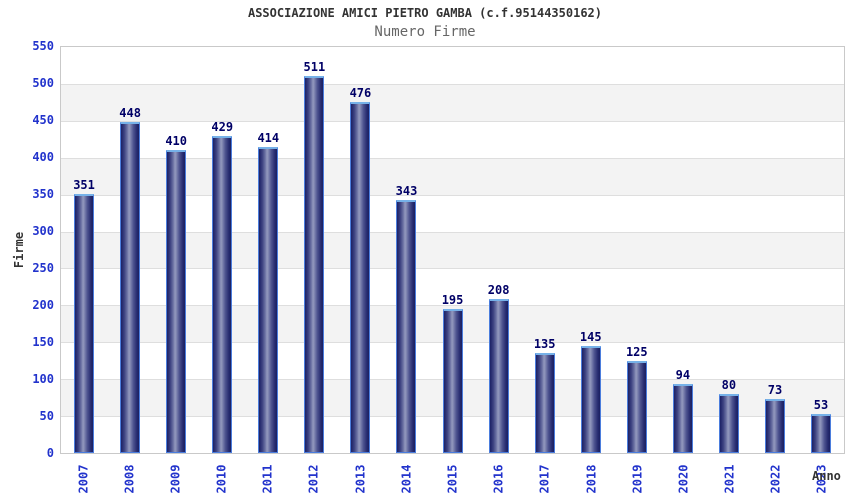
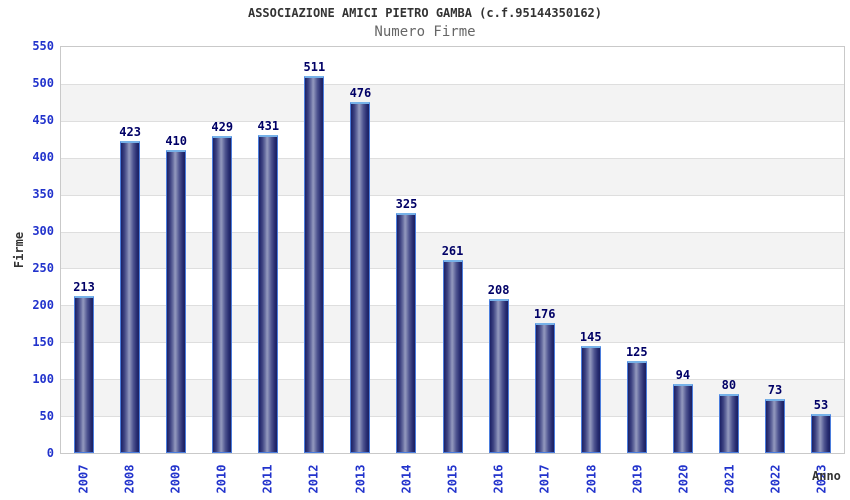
2007: 351 -> 213
2008: 448 -> 423
2011: 414 -> 431
2014: 343 -> 325
2015: 195 -> 261
2017: 135 -> 176
